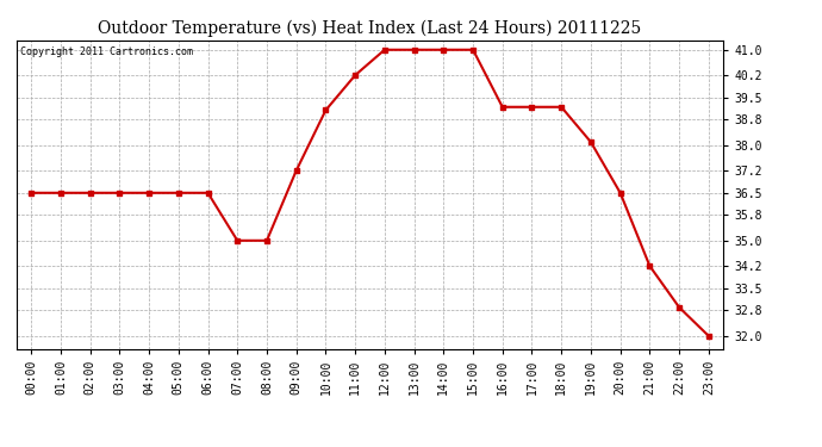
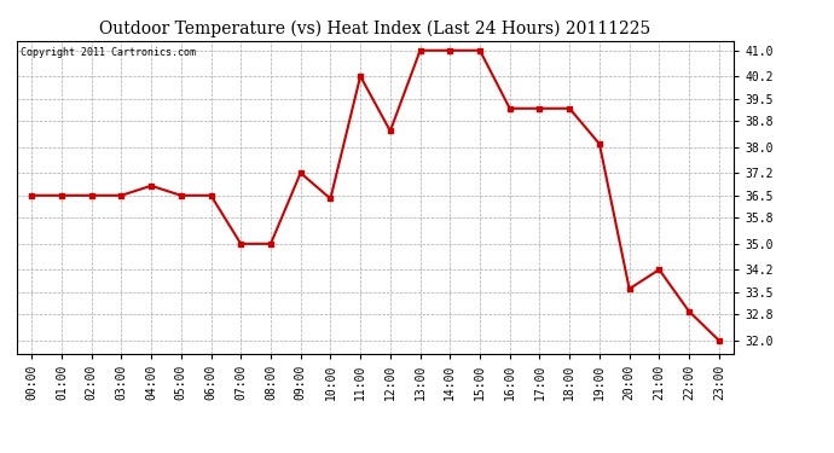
04:00: 36.5 -> 36.8
10:00: 39.1 -> 36.4
12:00: 41.0 -> 38.5
20:00: 36.5 -> 33.6
